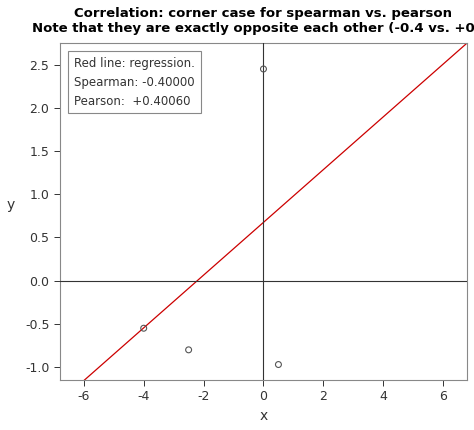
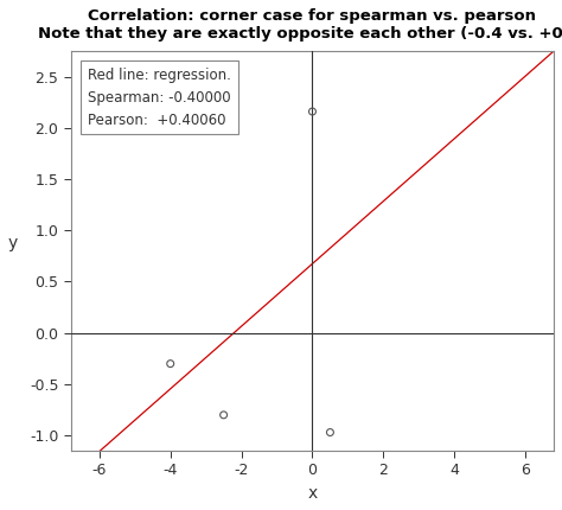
-4: -0.55 -> -0.30
0: 2.45 -> 2.16
